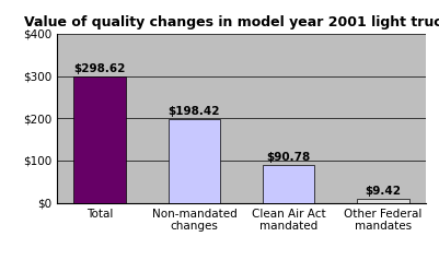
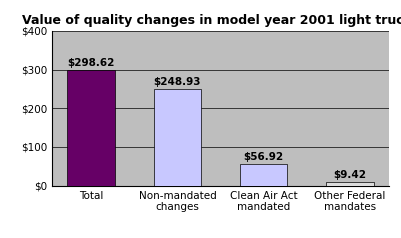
Non-mandated changes: $198.42 -> $248.93
Clean Air Act mandated: $90.78 -> $56.92
